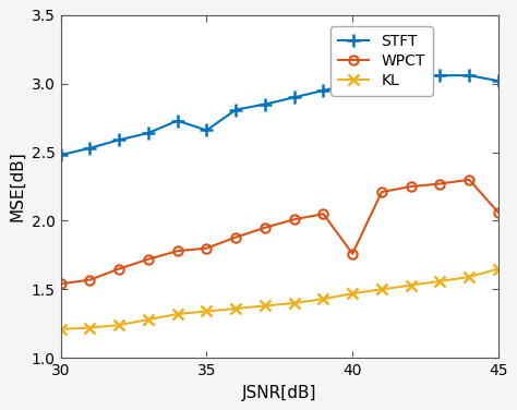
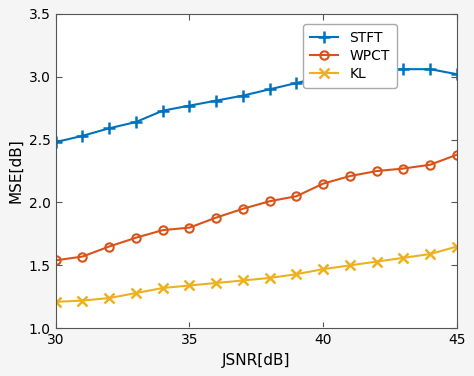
STFT/35: 2.66 -> 2.77
WPCT/40: 1.76 -> 2.15
WPCT/45: 2.06 -> 2.38
